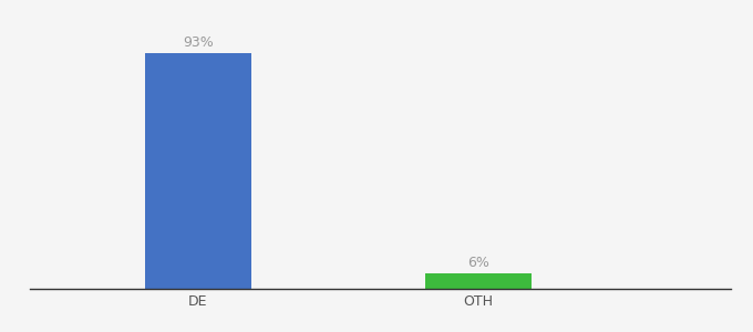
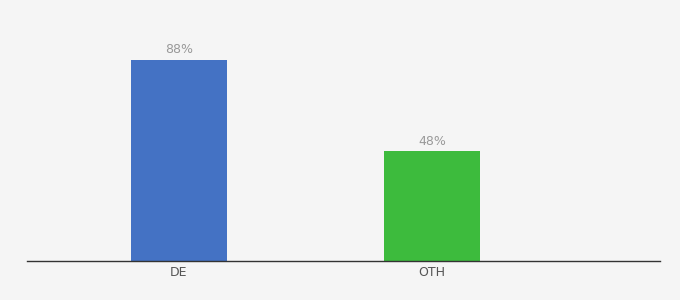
DE: 93% -> 88%
OTH: 6% -> 48%
